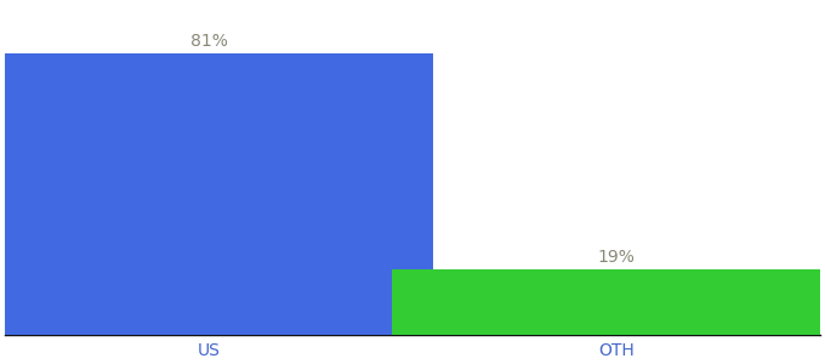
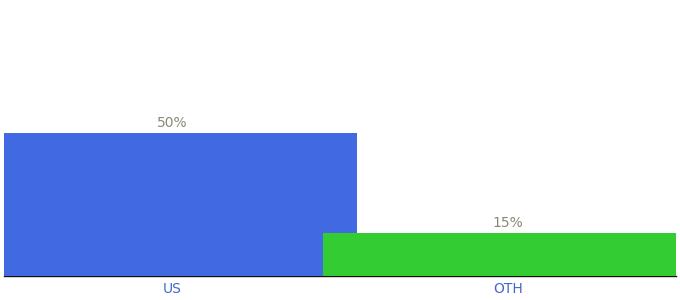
US: 81% -> 50%
OTH: 19% -> 15%
